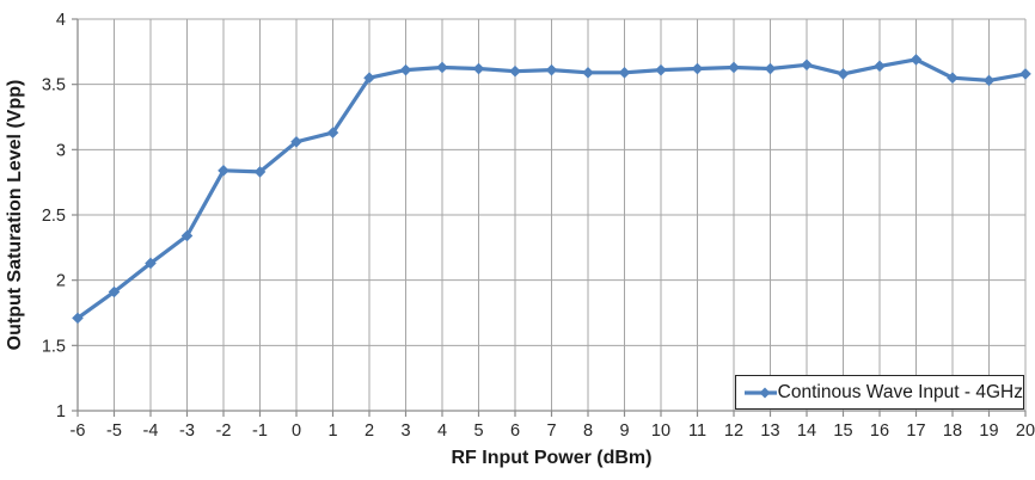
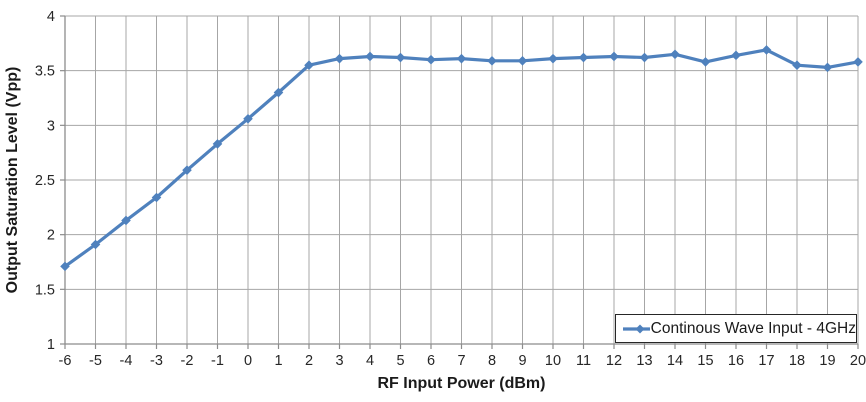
-2: 2.84 -> 2.59
1: 3.13 -> 3.30
